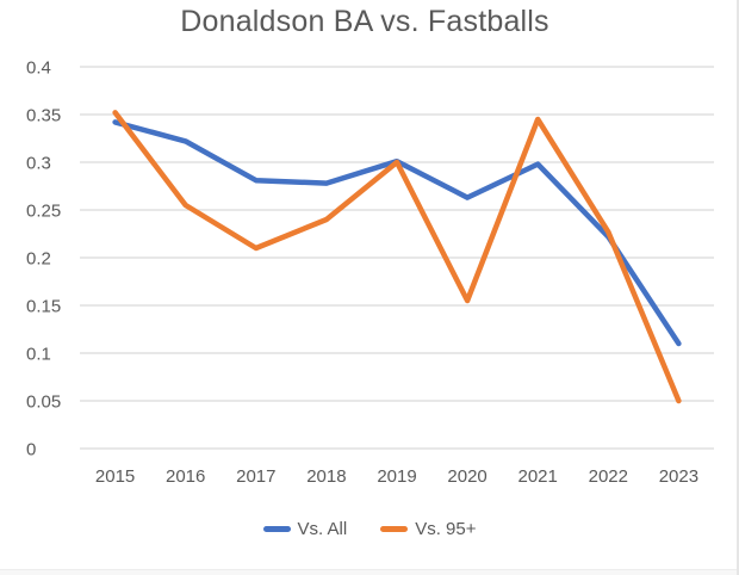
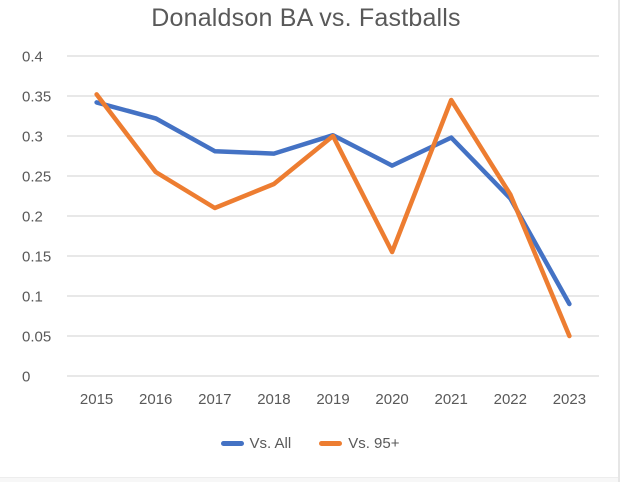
Vs. All/2023: 0.11 -> 0.09
